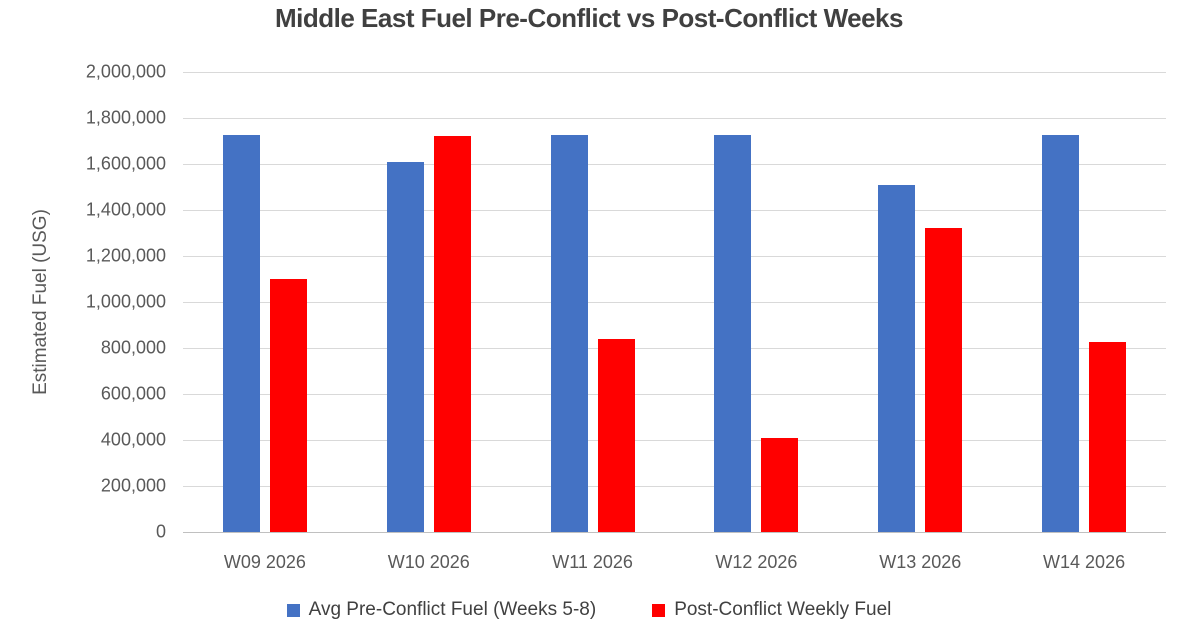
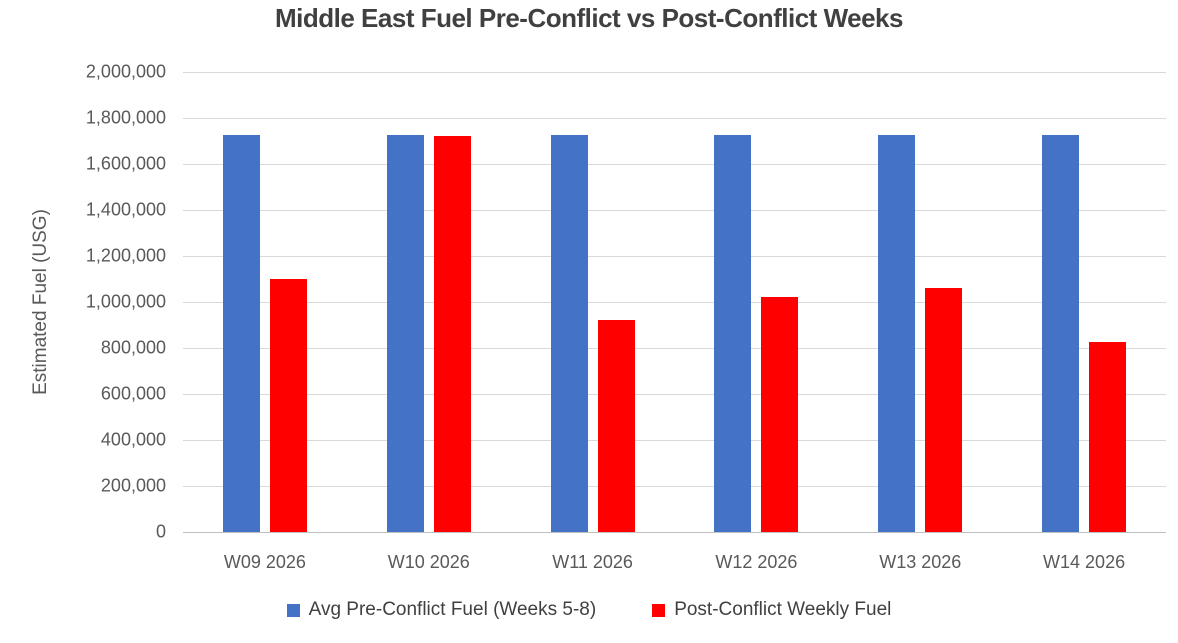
Avg Pre-Conflict Fuel (Weeks 5-8)/W10 2026: 1610000 -> 1720000
Post-Conflict Weekly Fuel/W11 2026: 840000 -> 920000
Post-Conflict Weekly Fuel/W12 2026: 410000 -> 1020000
Avg Pre-Conflict Fuel (Weeks 5-8)/W13 2026: 1510000 -> 1720000
Post-Conflict Weekly Fuel/W13 2026: 1320000 -> 1060000
